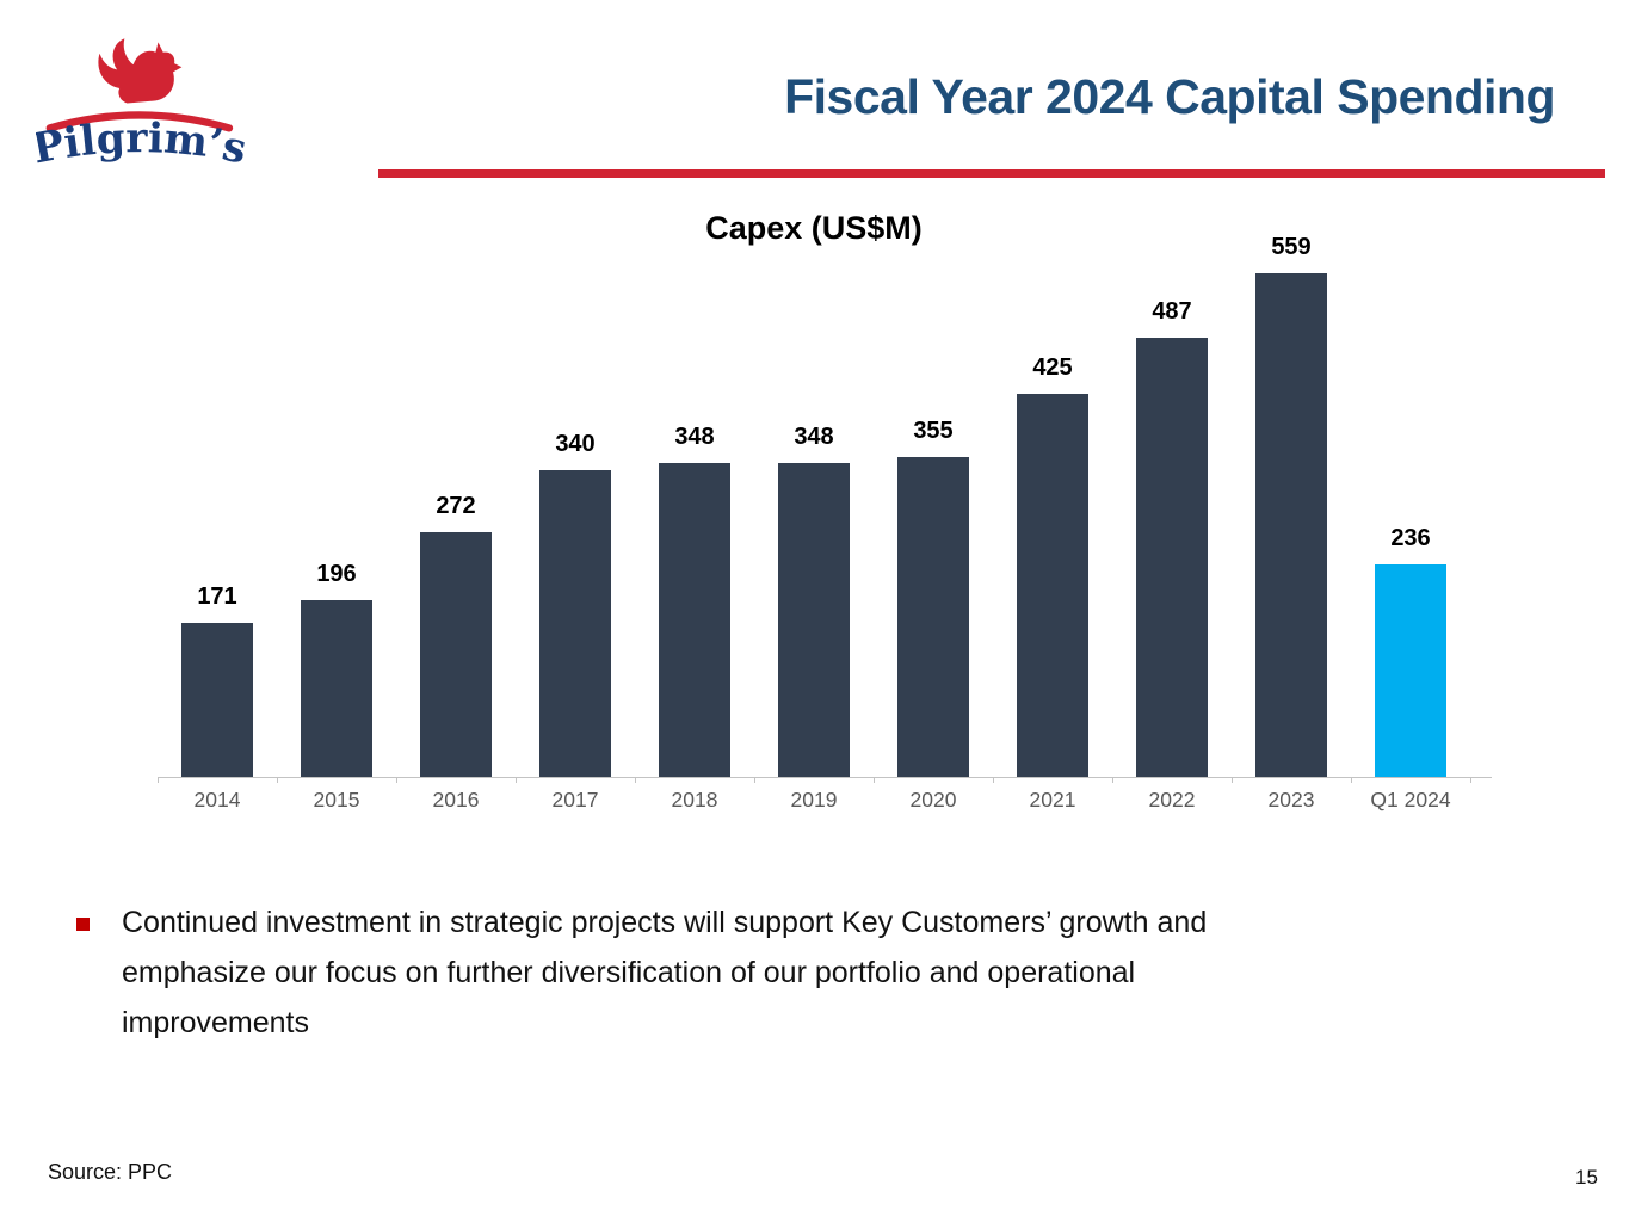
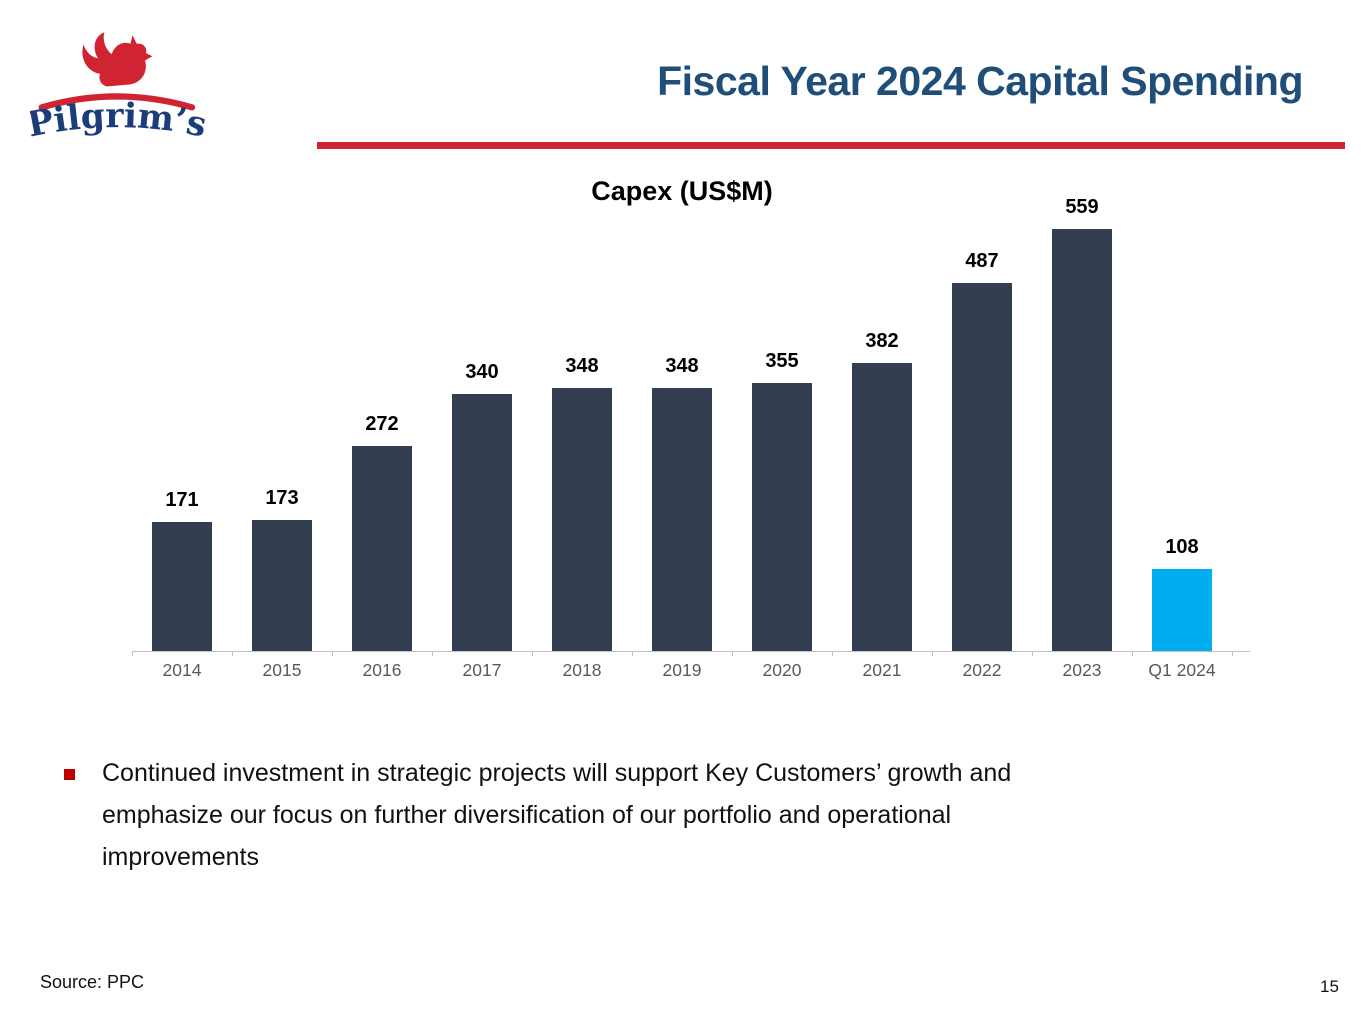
2015: 196 -> 173
2021: 425 -> 382
Q1 2024: 236 -> 108
